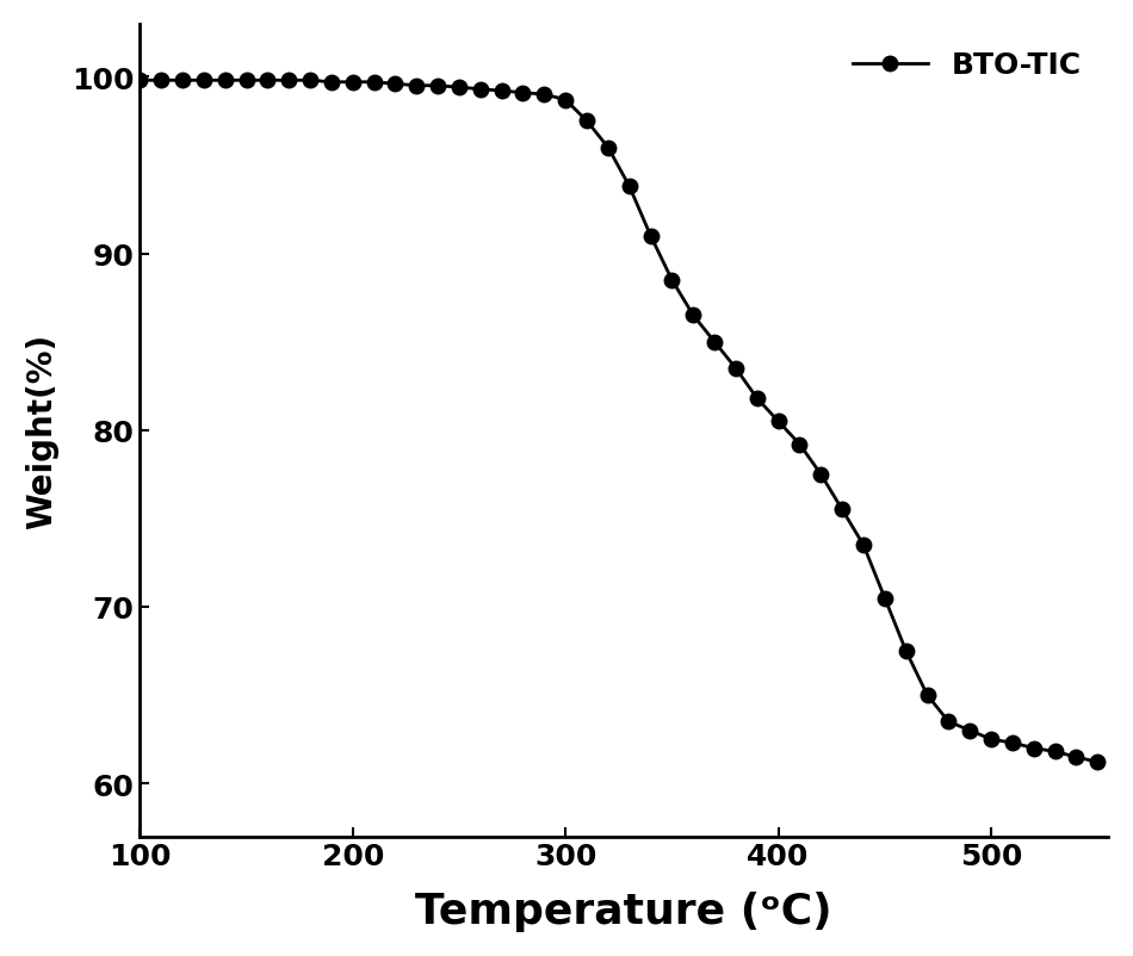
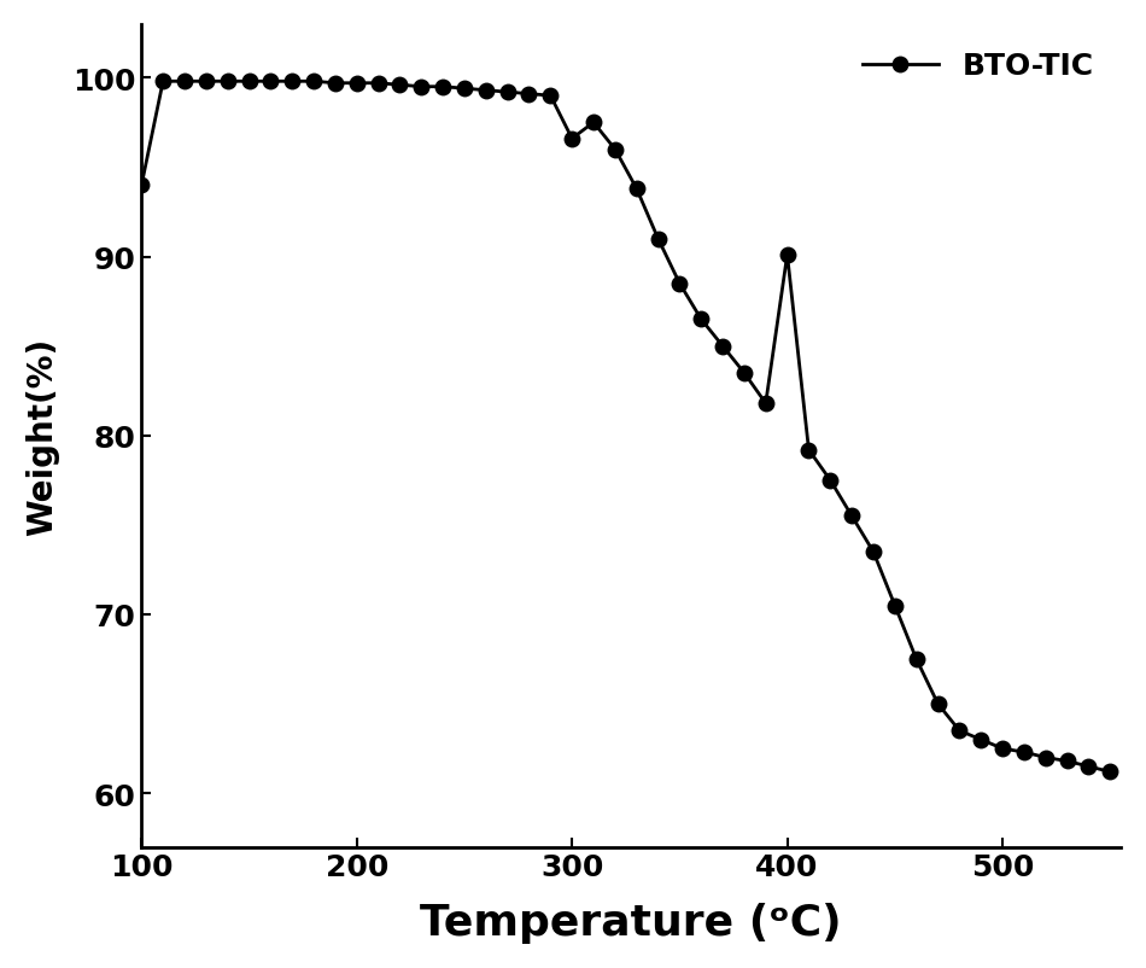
100: 99.8 -> 94.0
300: 98.7 -> 96.6
400: 80.5 -> 90.1
